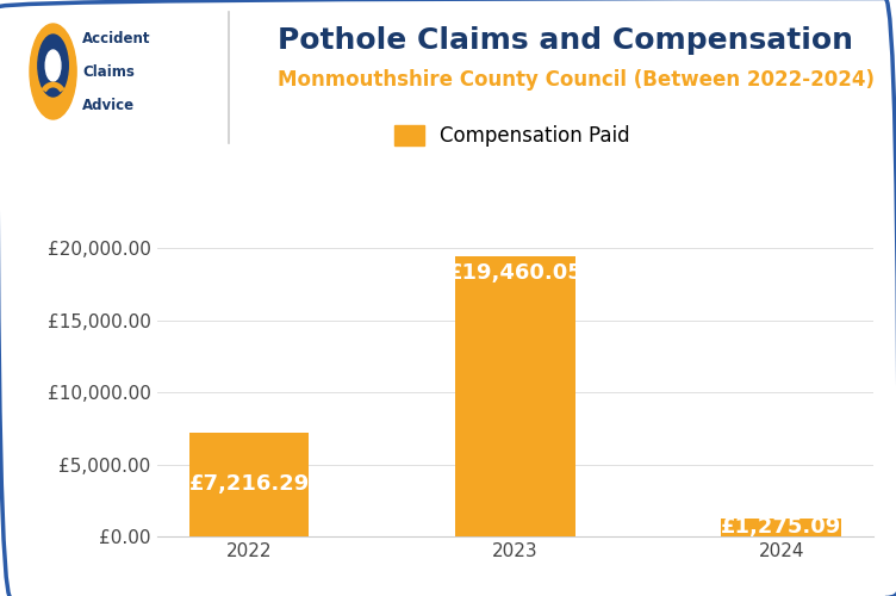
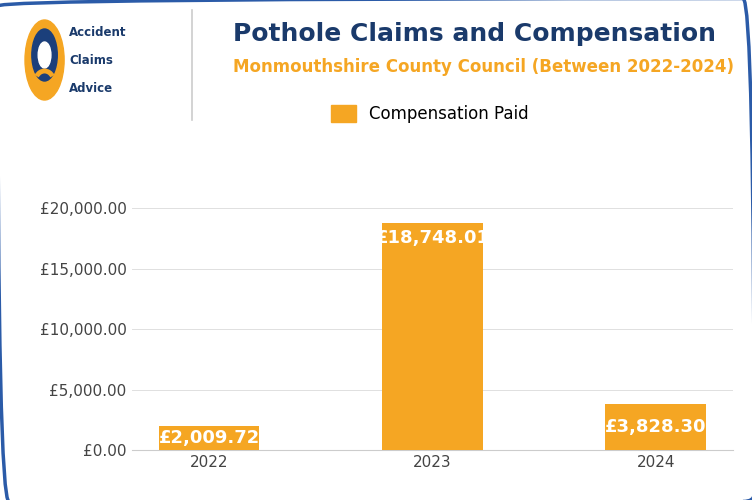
2022: £7,216.29 -> £2,009.72
2023: £19,460.05 -> £18,748.01
2024: £1,275.09 -> £3,828.30
